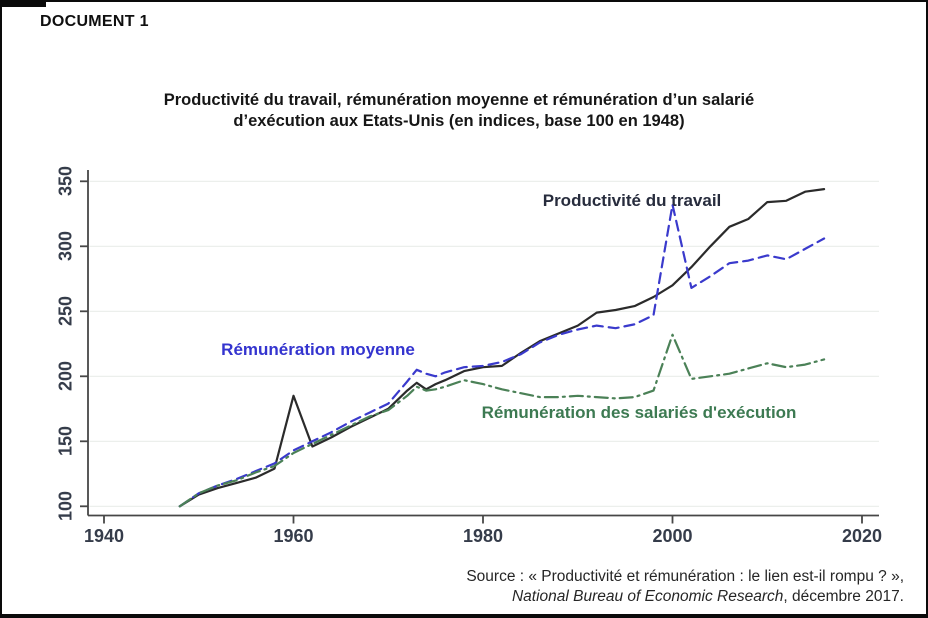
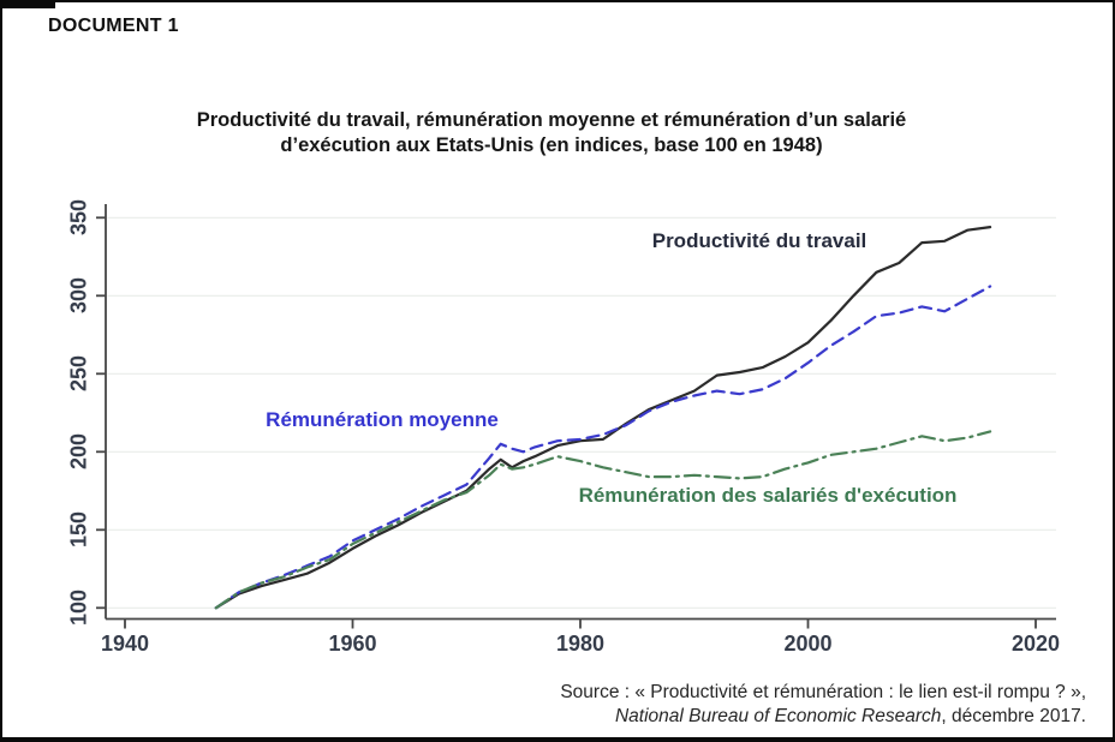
Productivité du travail/1960: 185 -> 138
Rémunération moyenne/2000: 332 -> 257
Rémunération des salariés d'exécution/2000: 232 -> 193
